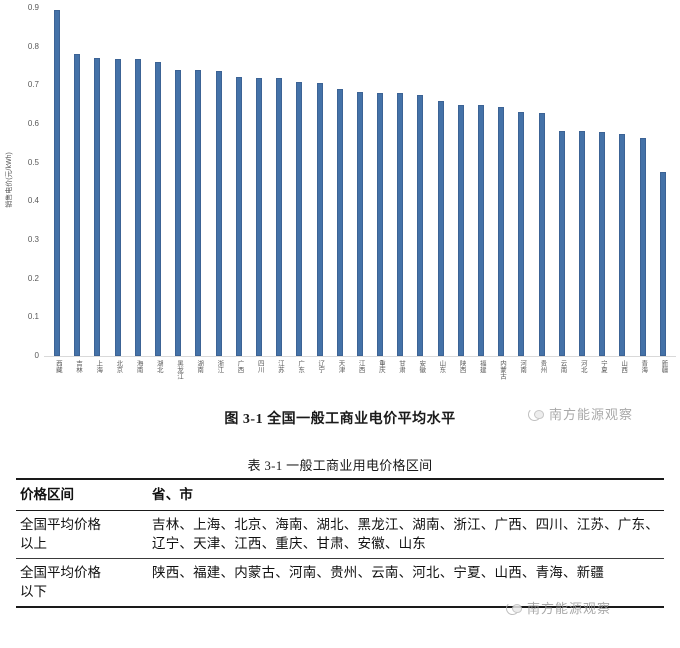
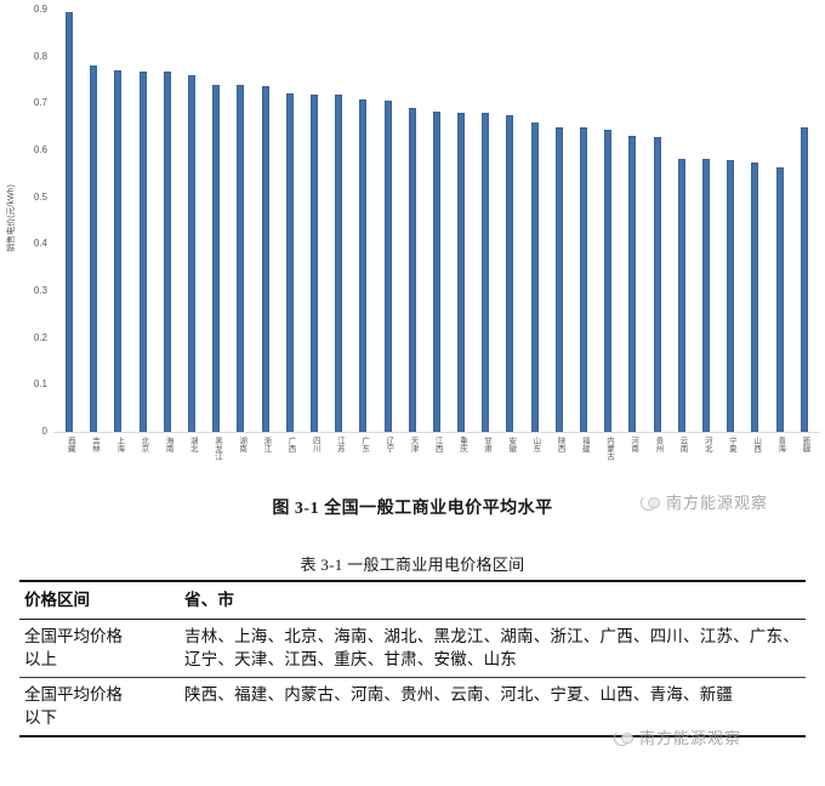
新疆: 0.48 -> 0.65
